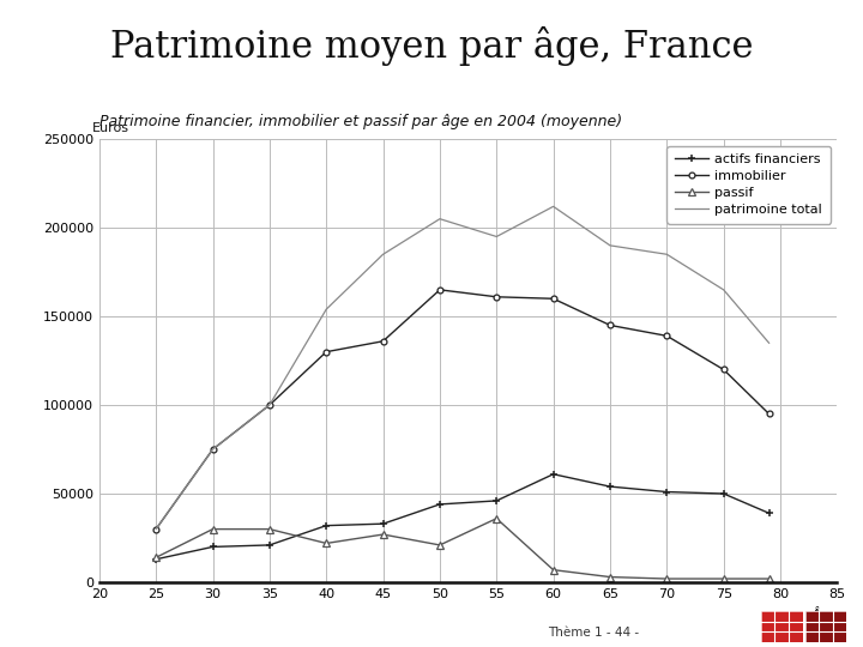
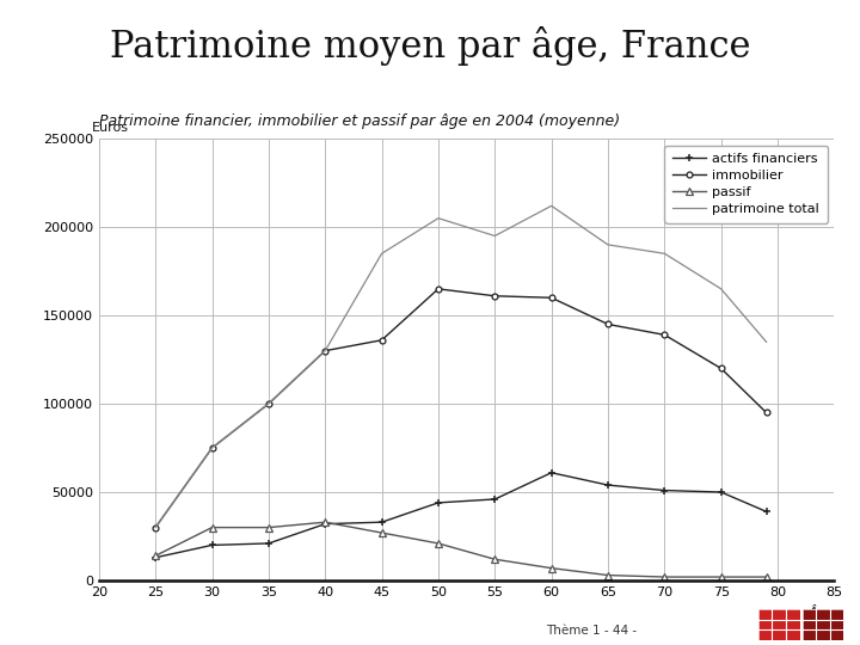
passif/40: 22000 -> 33000
patrimoine total/40: 154000 -> 130000
passif/55: 36000 -> 12000
